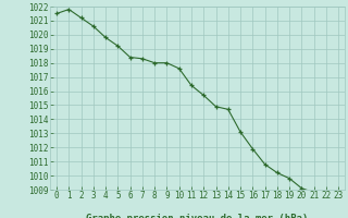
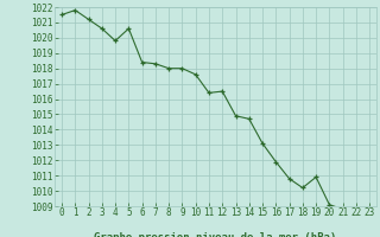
5: 1019.2 -> 1020.6
12: 1015.7 -> 1016.5
19: 1009.8 -> 1010.9
